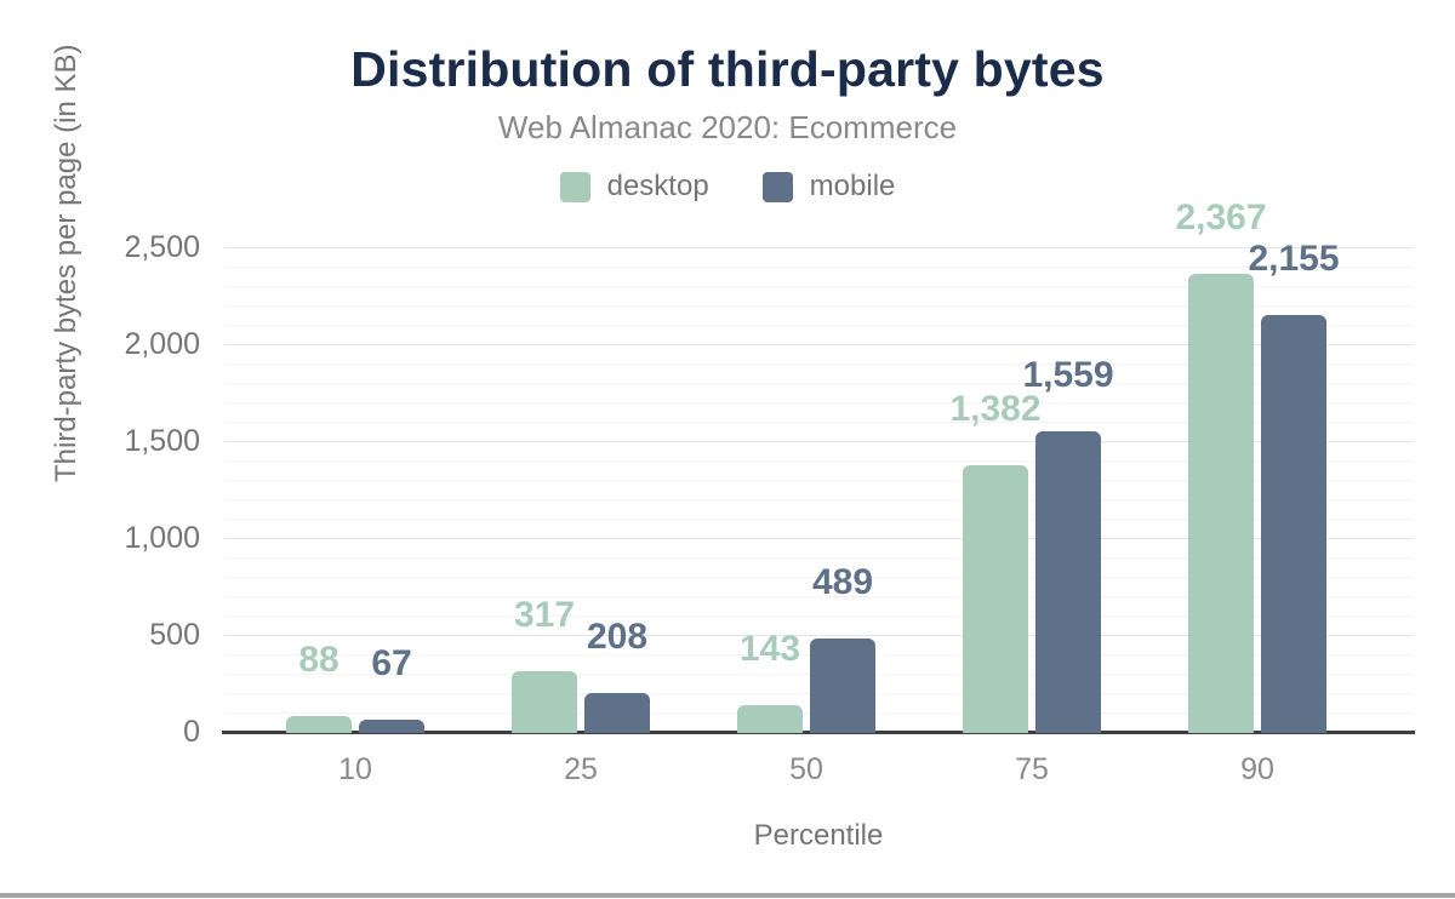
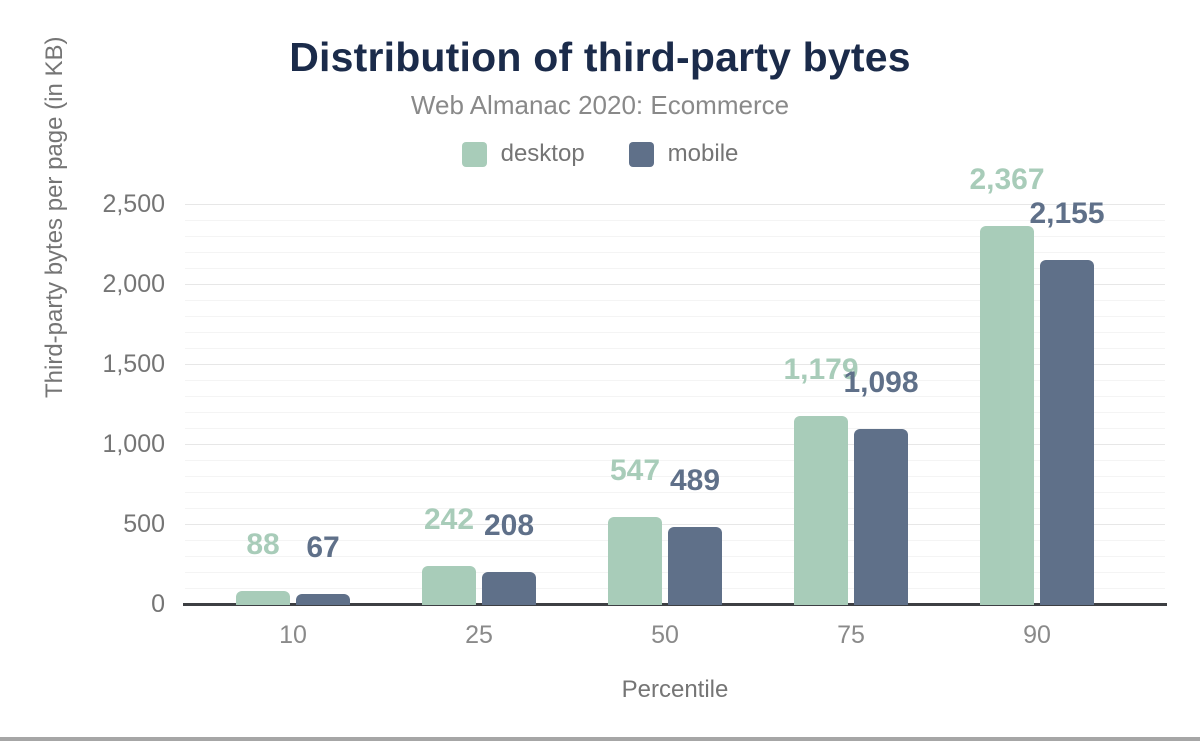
desktop/25: 317 -> 242
desktop/50: 143 -> 547
desktop/75: 1,382 -> 1,179
mobile/75: 1,559 -> 1,098
